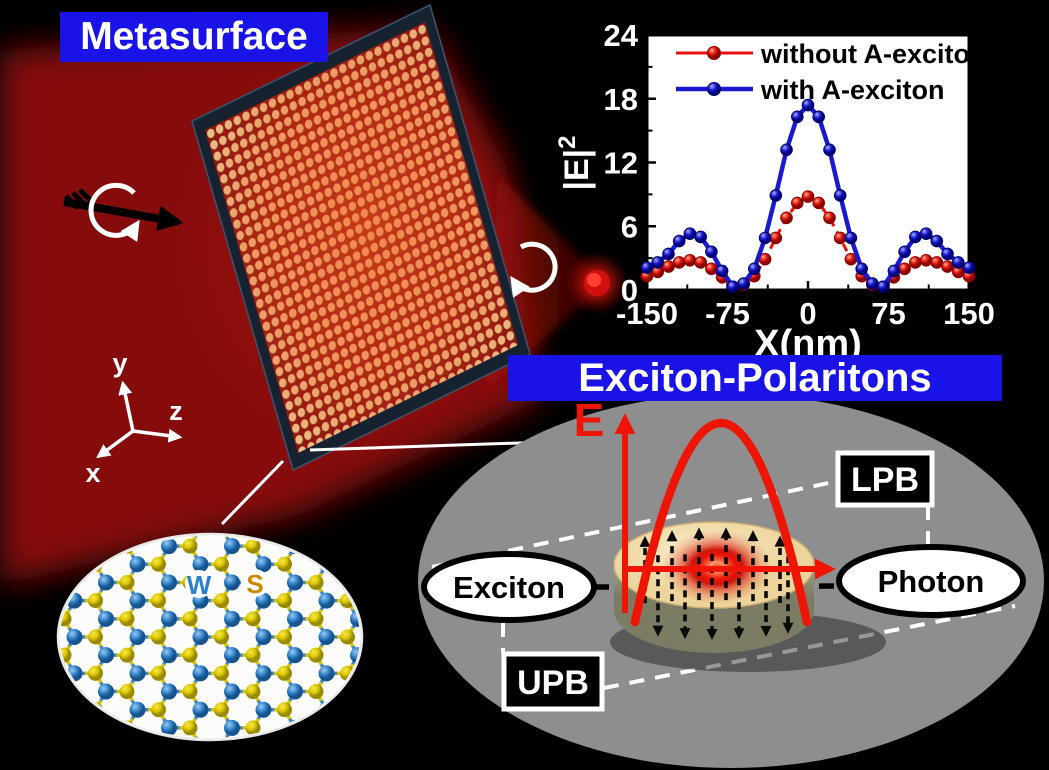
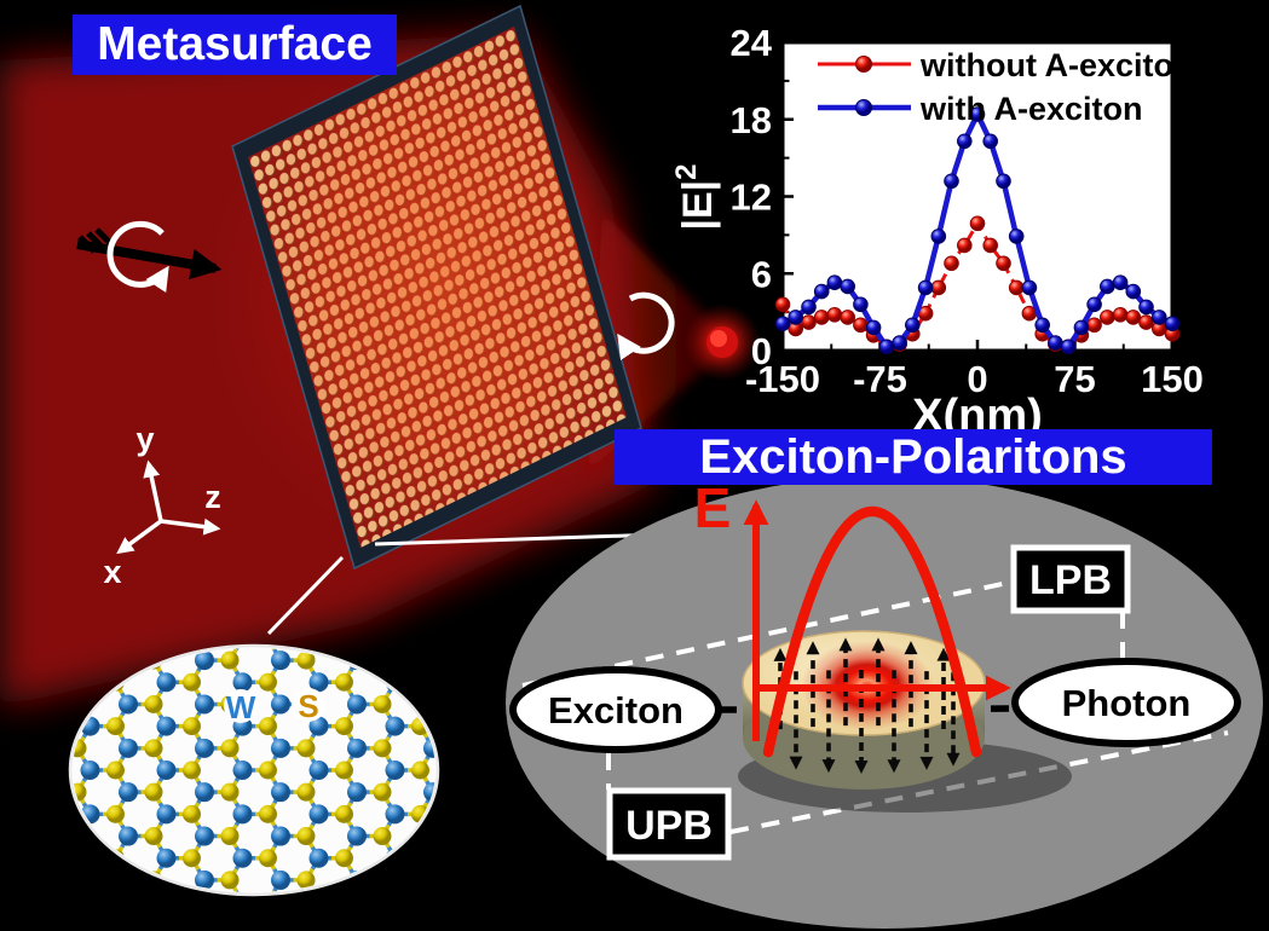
without A-exciton/-150: 1.3 -> 3.6
without A-exciton/0: 8.8 -> 9.9
with A-exciton/0: 17.4 -> 18.4
